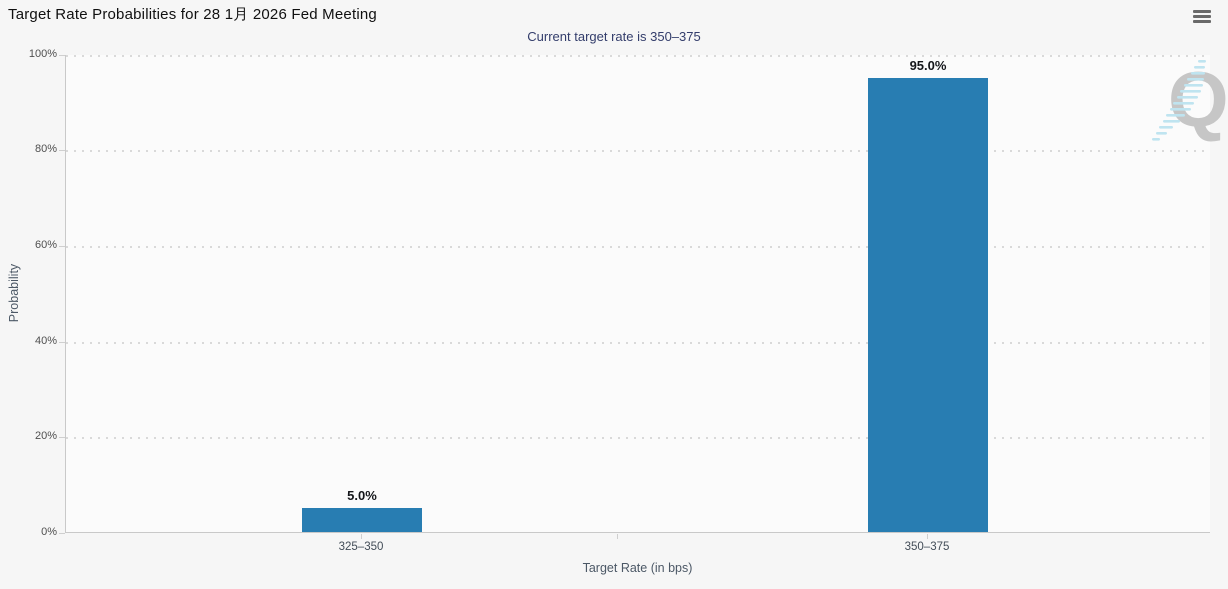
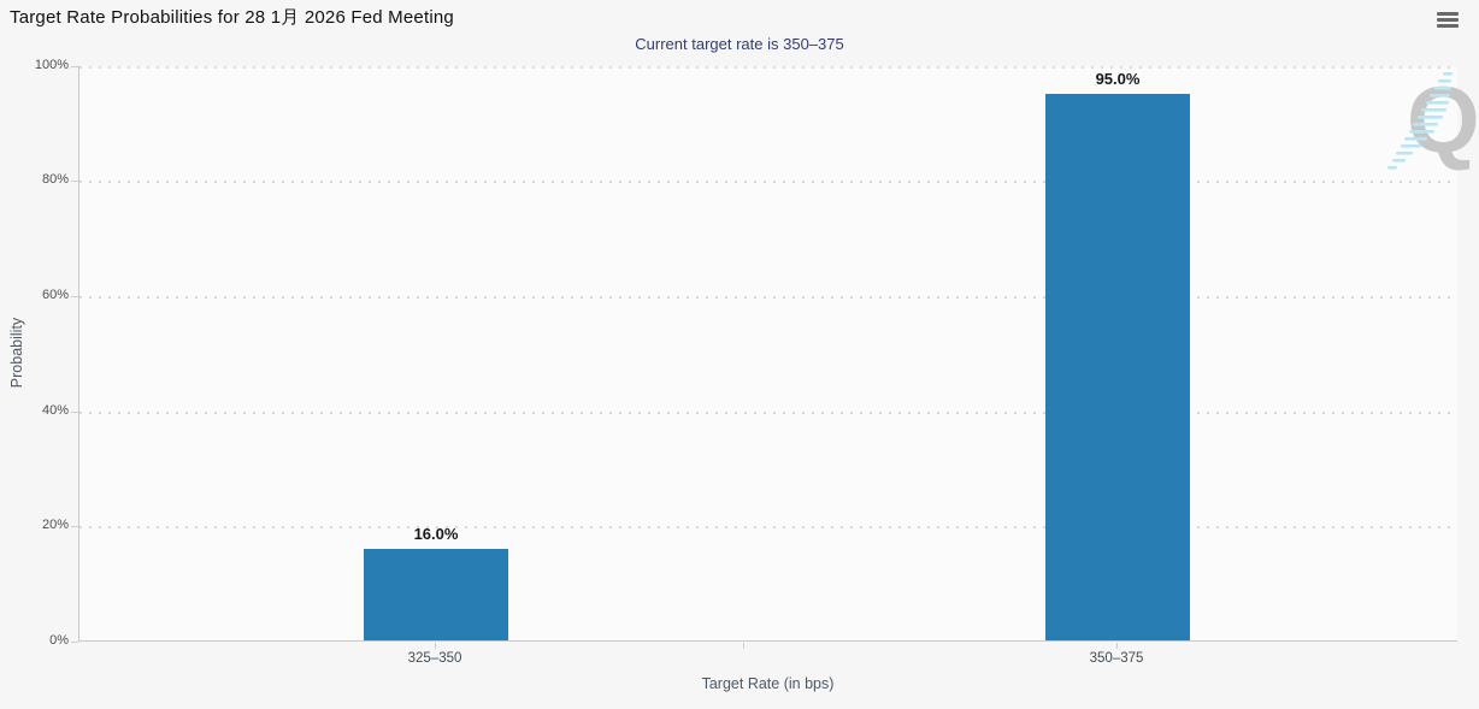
325–350: 5.0% -> 16.0%
